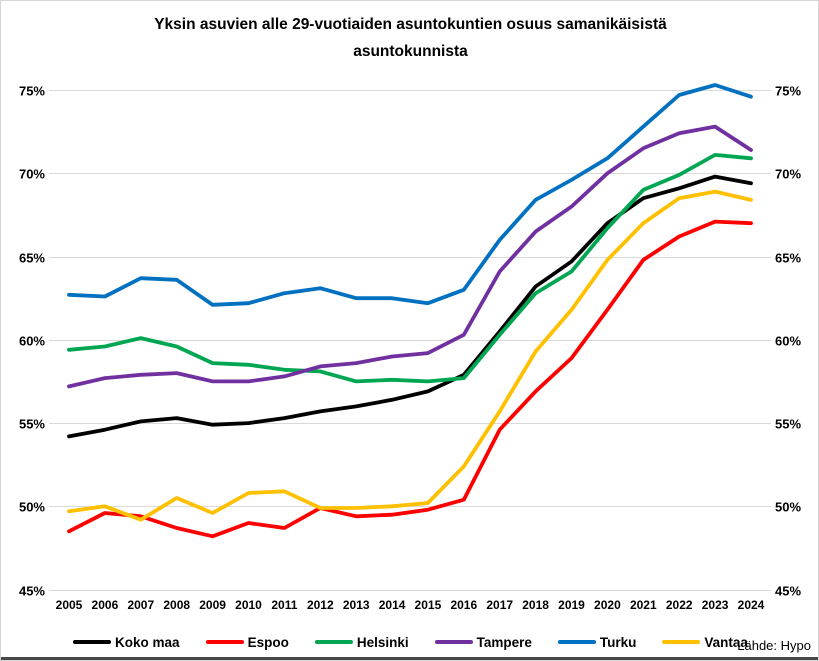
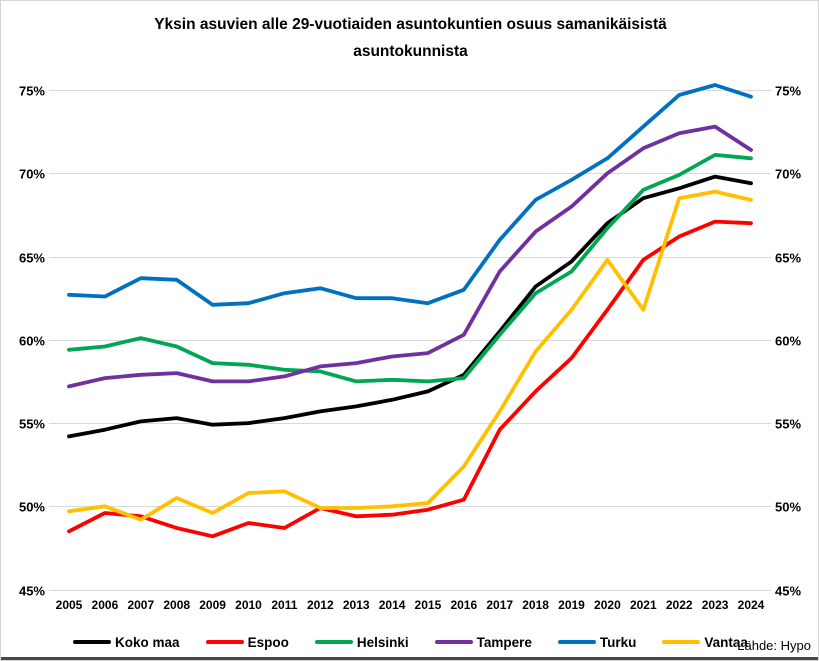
Vantaa/2021: 67.0% -> 61.8%
